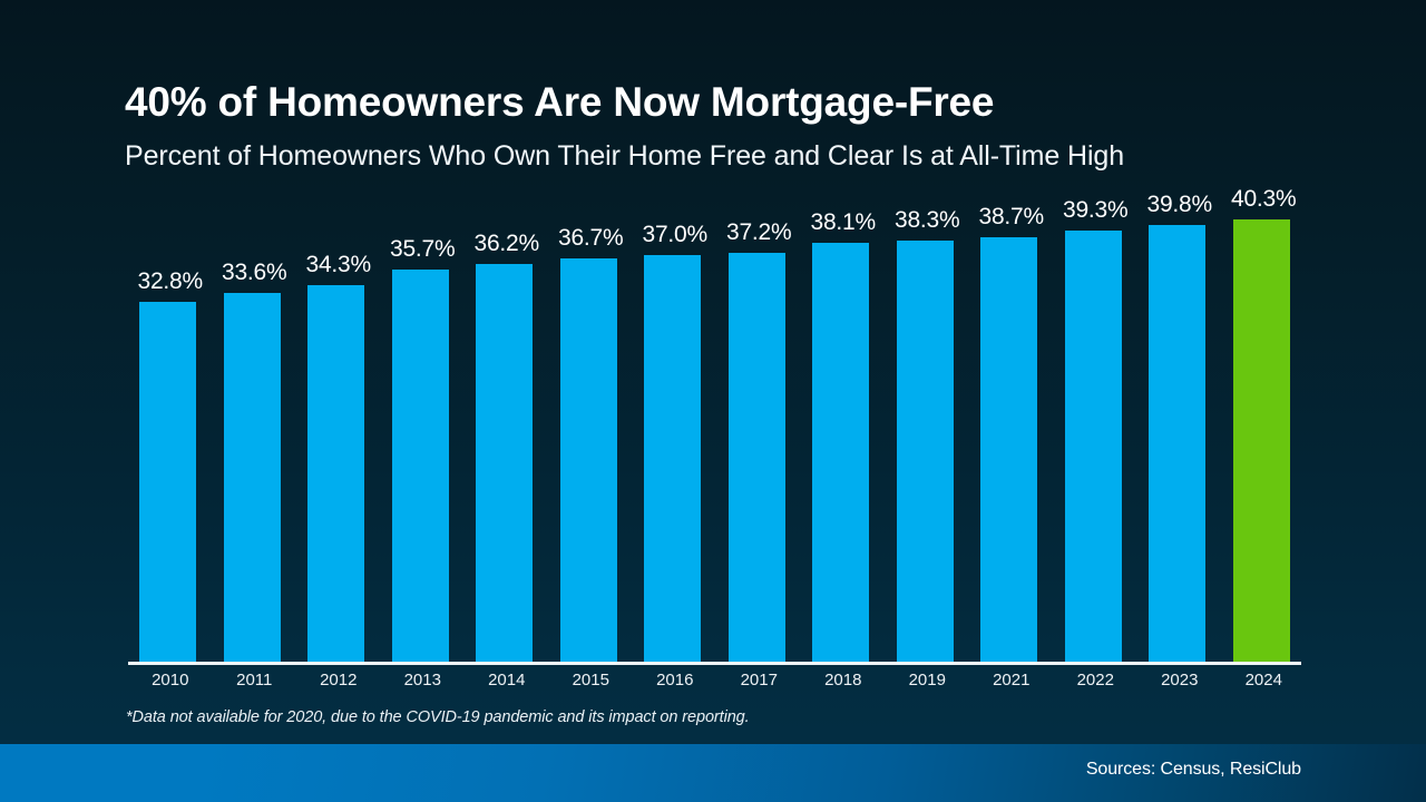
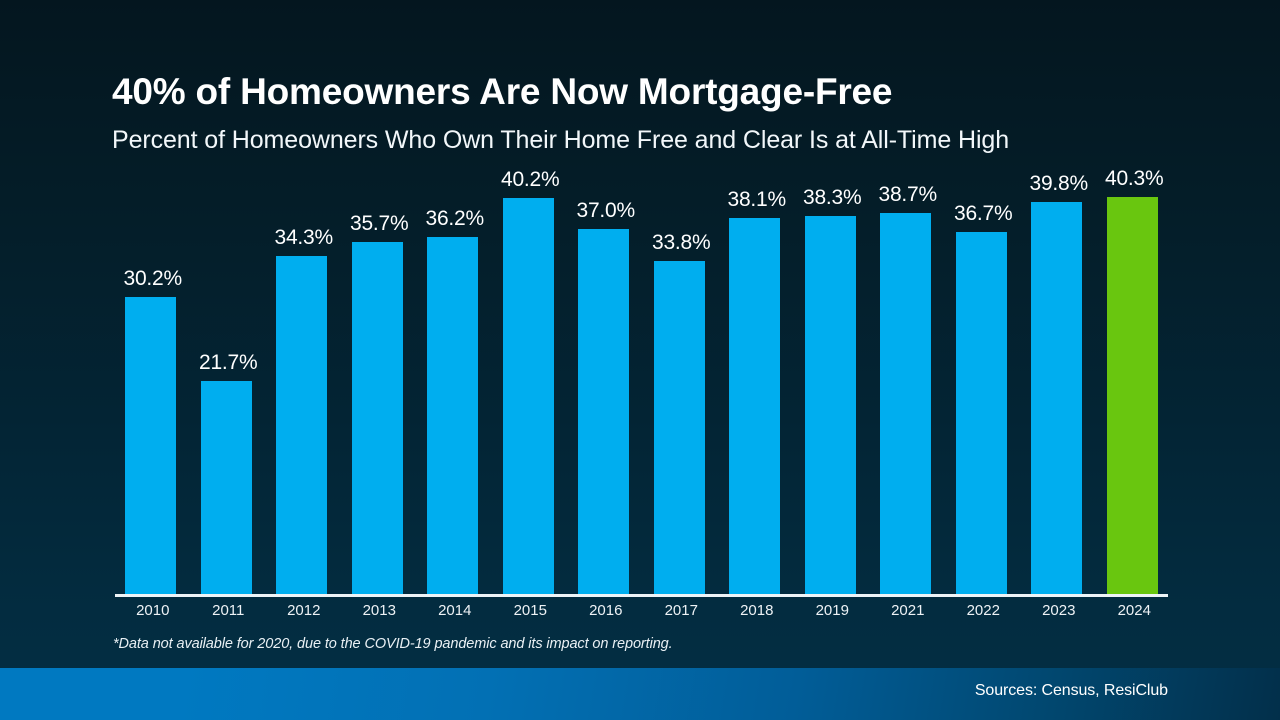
2010: 32.8% -> 30.2%
2011: 33.6% -> 21.7%
2015: 36.7% -> 40.2%
2017: 37.2% -> 33.8%
2022: 39.3% -> 36.7%
